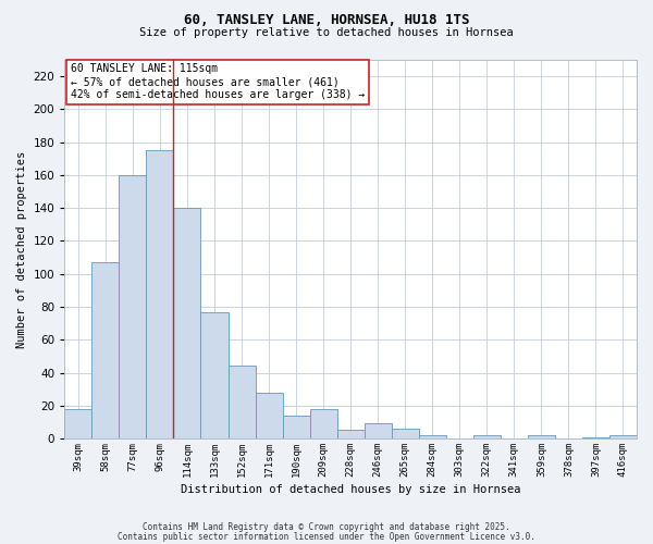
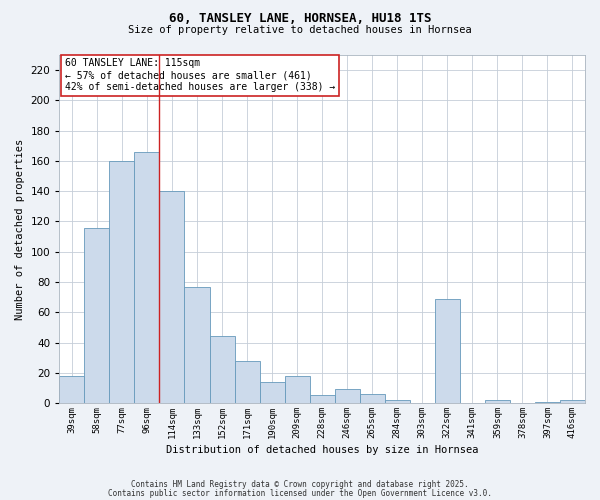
58sqm: 107 -> 116
96sqm: 175 -> 166
322sqm: 2 -> 69
